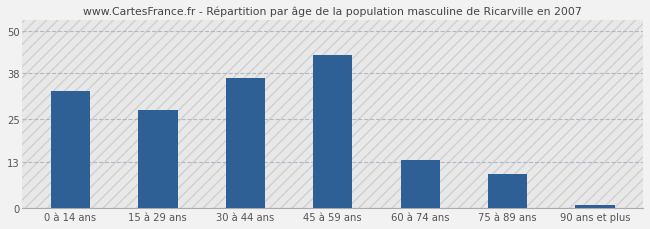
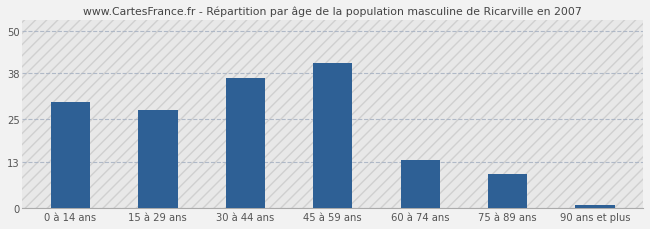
0 à 14 ans: 33.0 -> 30.0
45 à 59 ans: 43.0 -> 41.0
